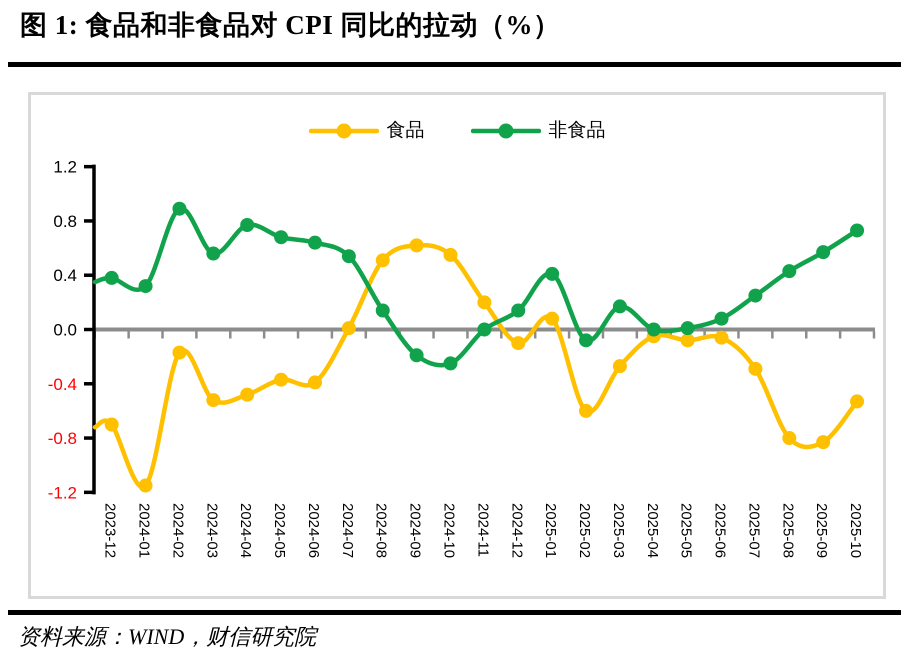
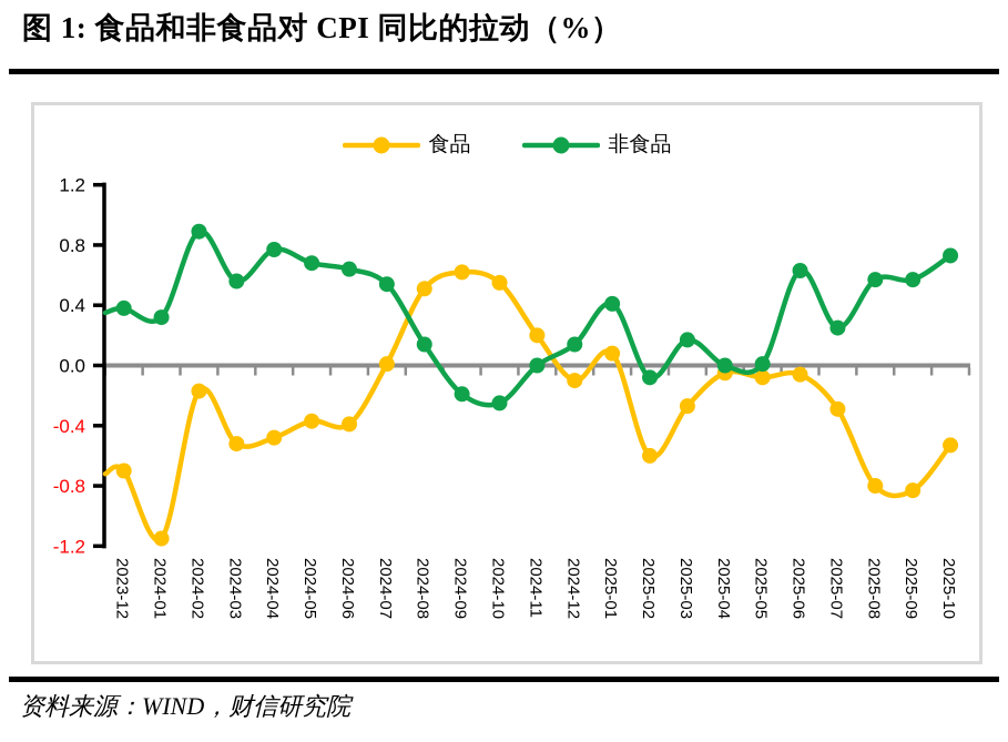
非食品/2025-06: 0.08 -> 0.63
非食品/2025-08: 0.43 -> 0.57
